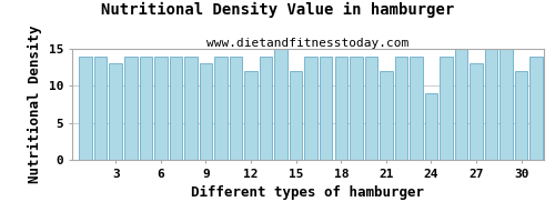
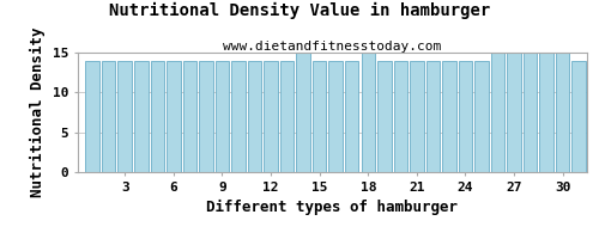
3: 13 -> 14
9: 13 -> 14
12: 12 -> 14
15: 12 -> 14
18: 14 -> 15
21: 12 -> 14
24: 9 -> 14
27: 13 -> 15
30: 12 -> 15
